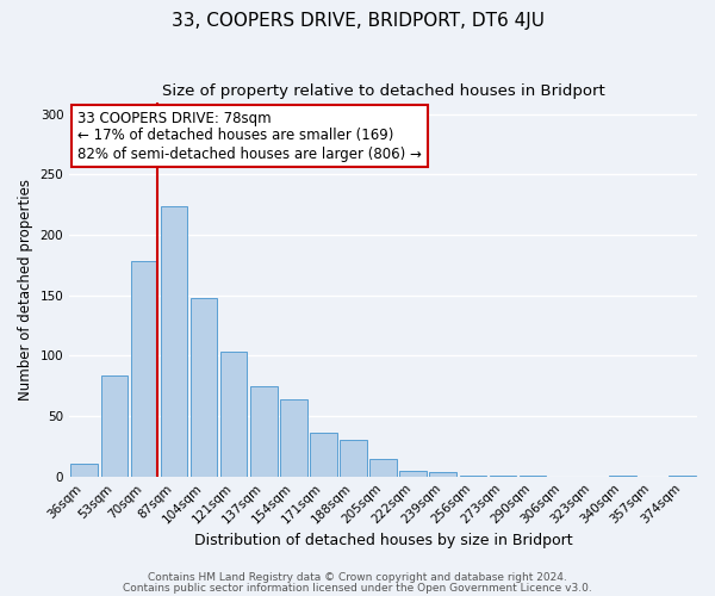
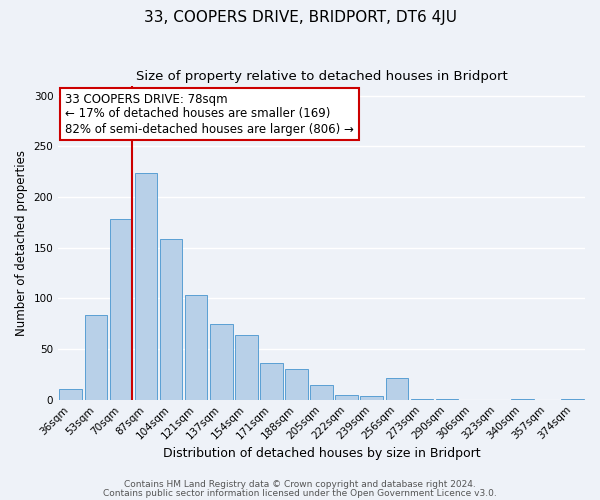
104sqm: 148 -> 159
256sqm: 1 -> 21
